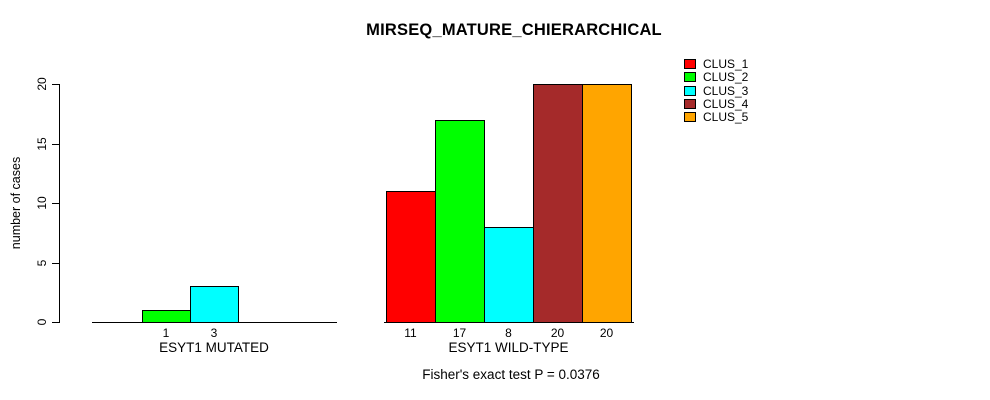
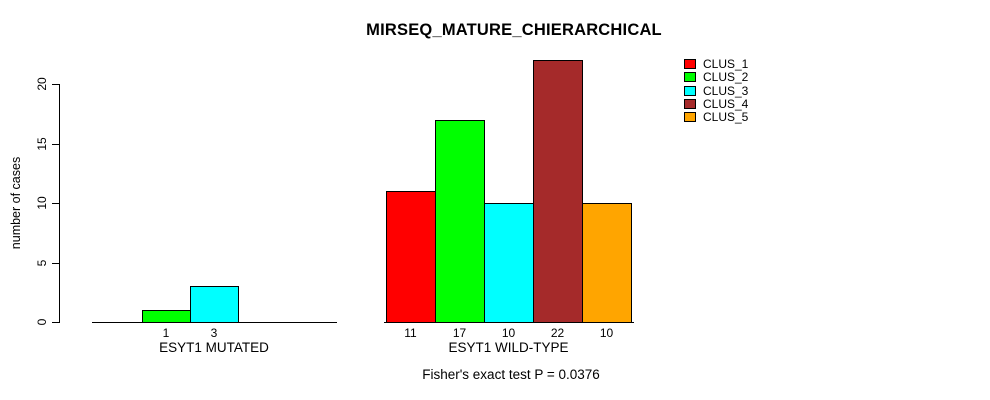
CLUS_3/ESYT1 WILD-TYPE: 8 -> 10
CLUS_4/ESYT1 WILD-TYPE: 20 -> 22
CLUS_5/ESYT1 WILD-TYPE: 20 -> 10
